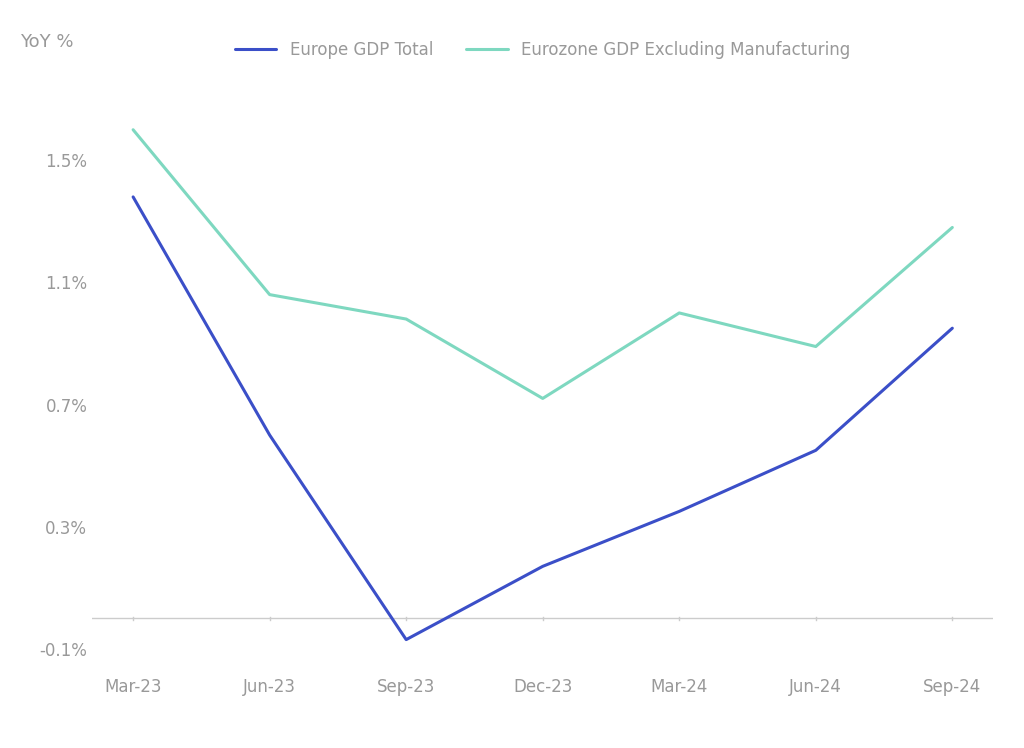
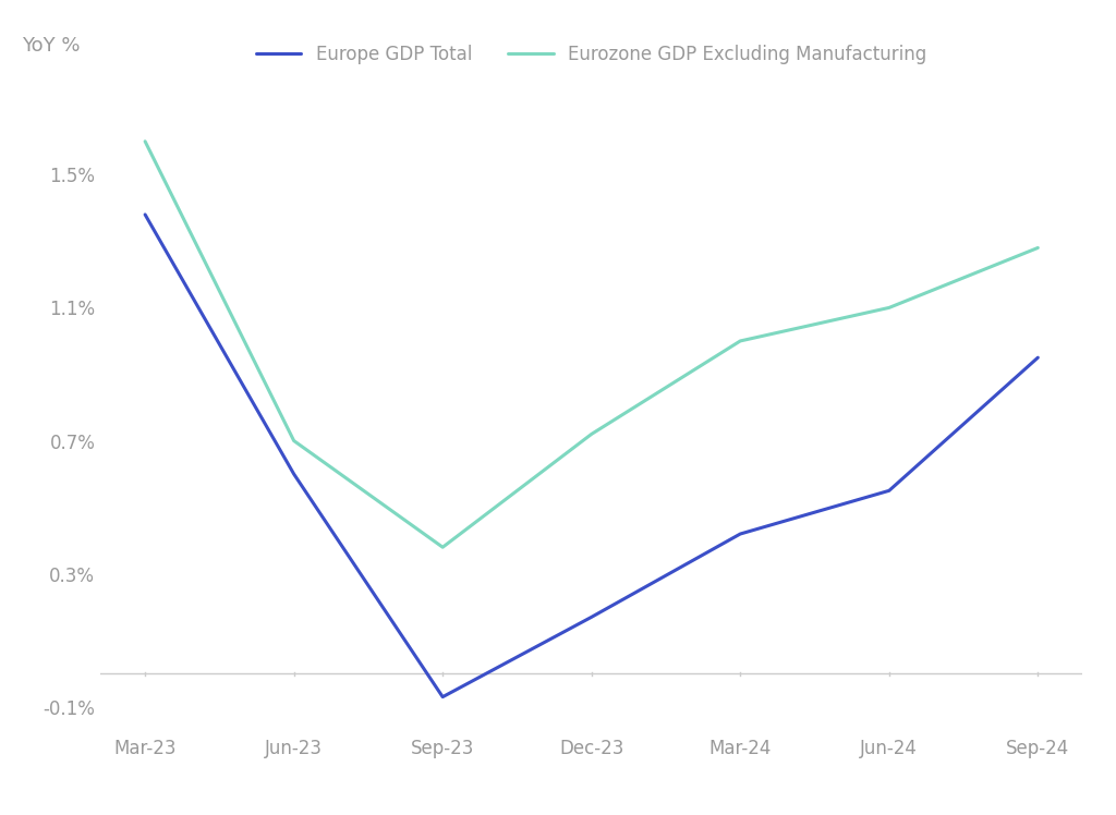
Eurozone GDP Excluding Manufacturing/Jun-23: 1.06% -> 0.70%
Eurozone GDP Excluding Manufacturing/Sep-23: 0.98% -> 0.38%
Europe GDP Total/Mar-24: 0.35% -> 0.42%
Eurozone GDP Excluding Manufacturing/Jun-24: 0.89% -> 1.10%
